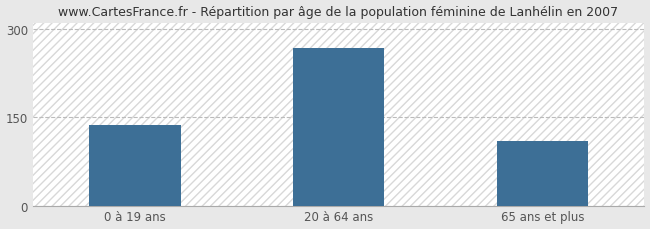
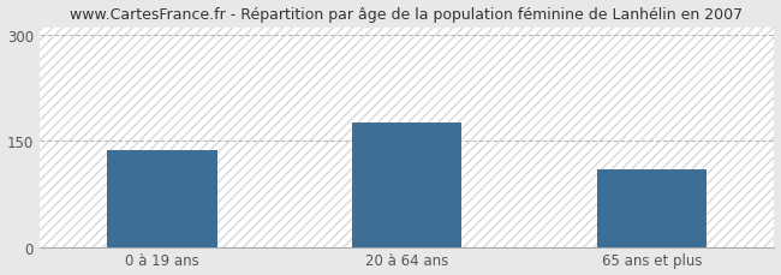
20 à 64 ans: 268 -> 176
